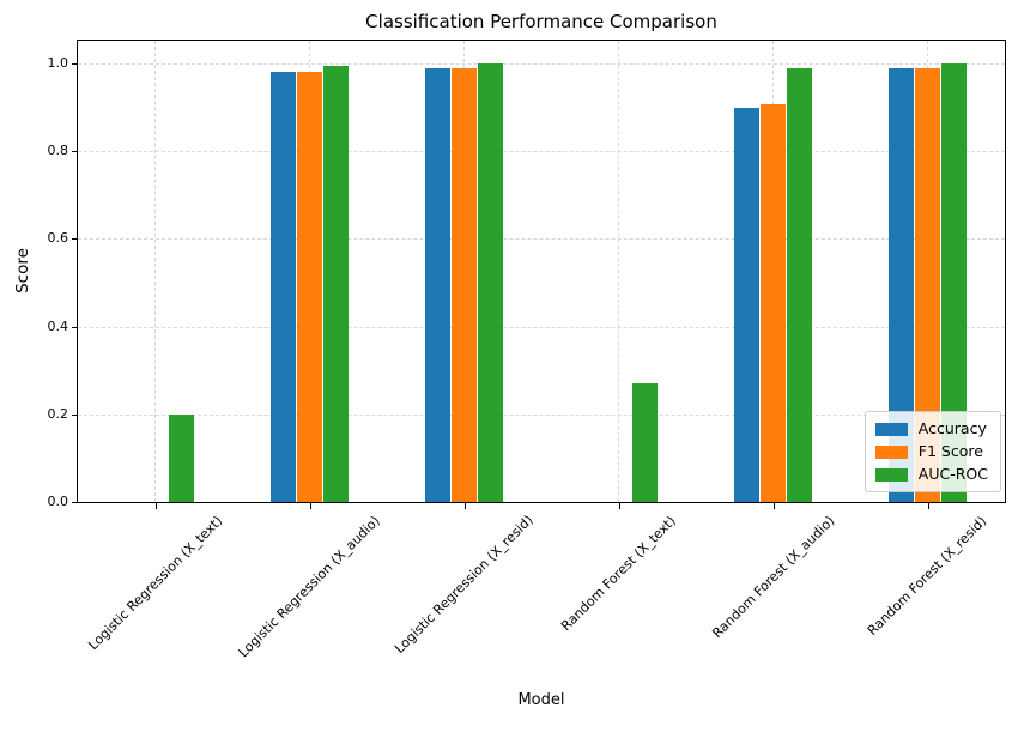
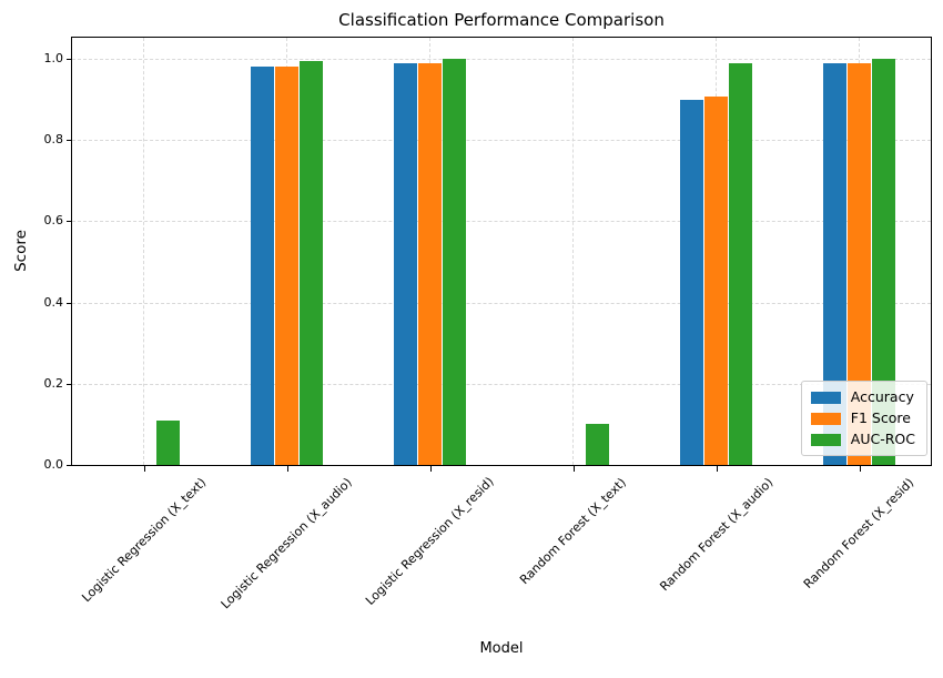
AUC-ROC/Logistic Regression (X_text): 0.20 -> 0.11
AUC-ROC/Random Forest (X_text): 0.27 -> 0.10
